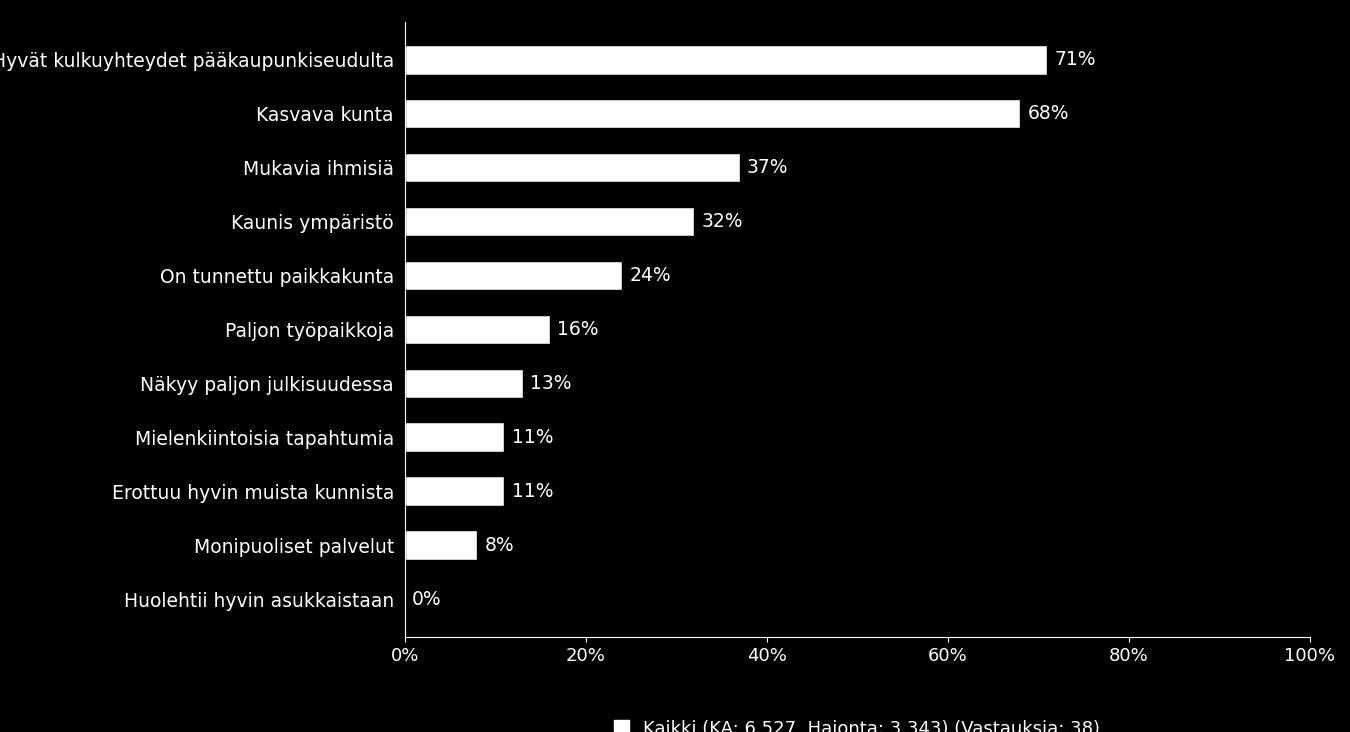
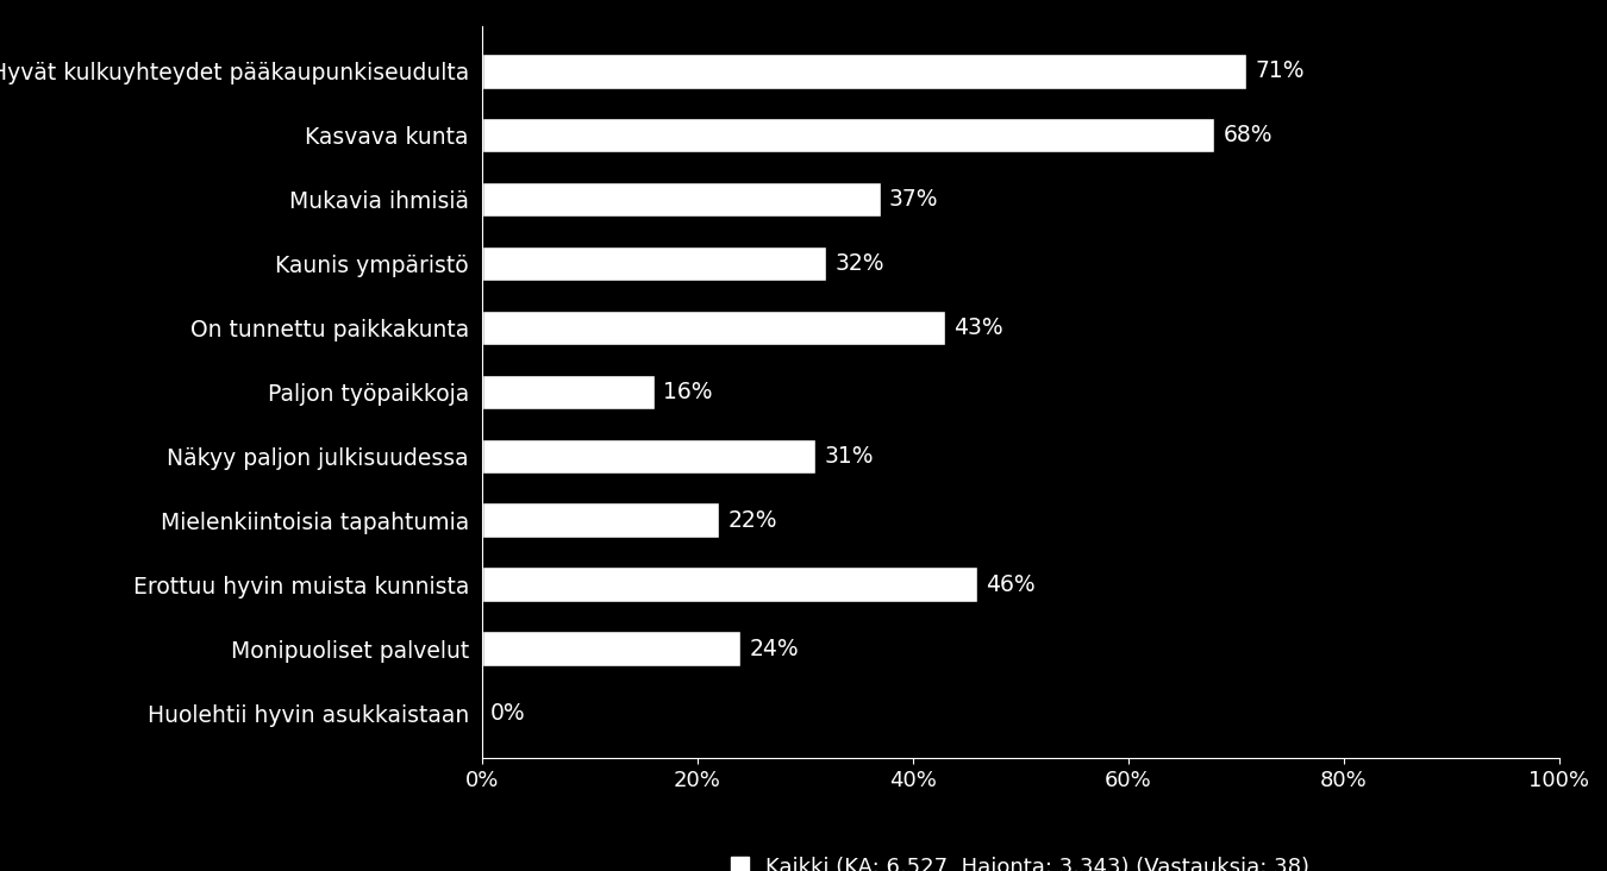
On tunnettu paikkakunta: 24% -> 43%
Näkyy paljon julkisuudessa: 13% -> 31%
Mielenkiintoisia tapahtumia: 11% -> 22%
Erottuu hyvin muista kunnista: 11% -> 46%
Monipuoliset palvelut: 8% -> 24%
